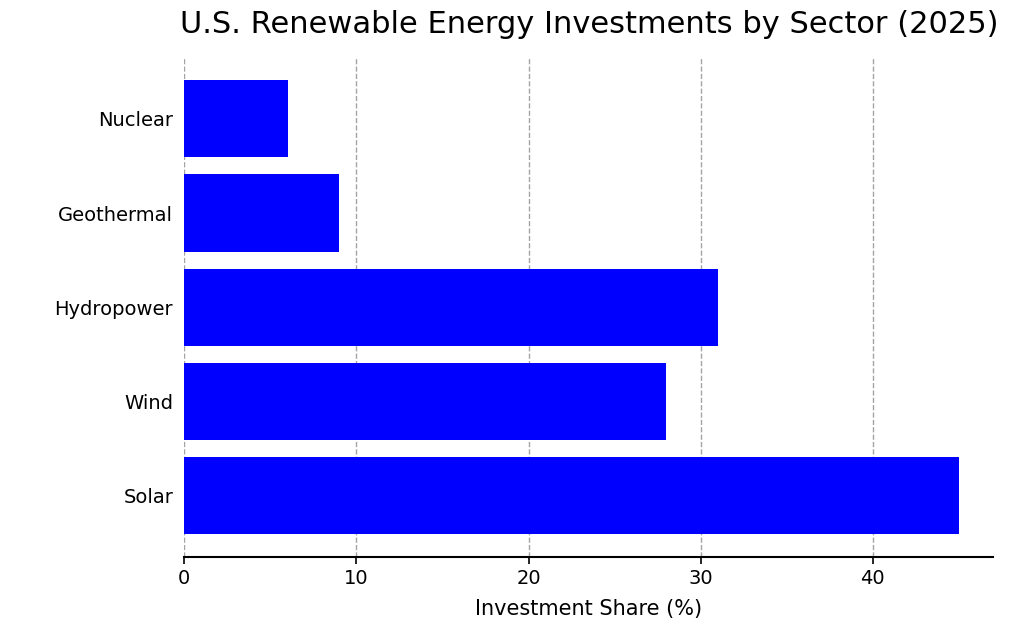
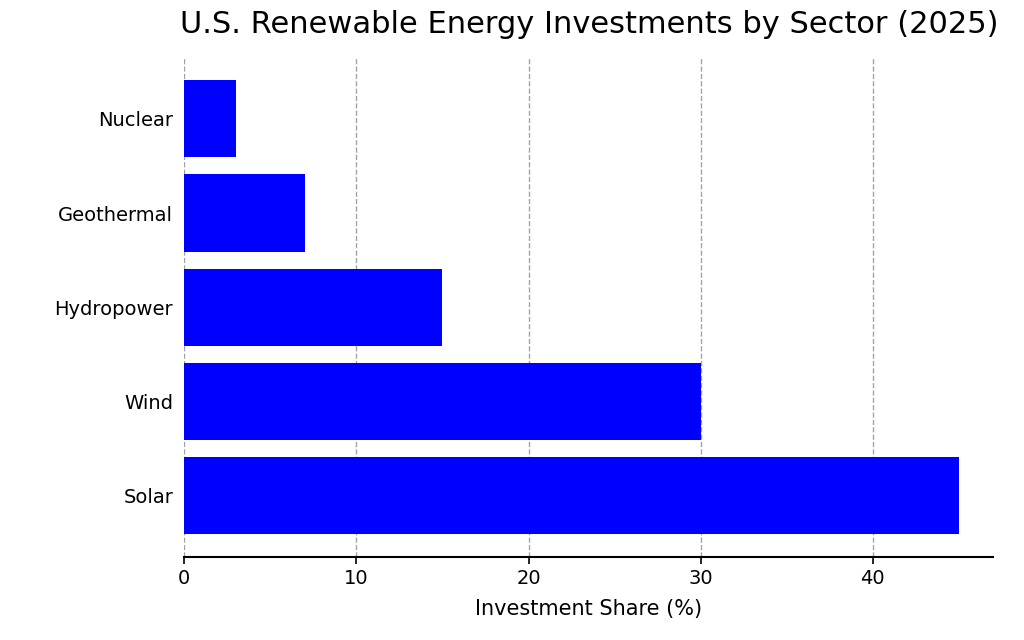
Nuclear: 6 -> 3
Geothermal: 9 -> 7
Hydropower: 31 -> 15
Wind: 28 -> 30
